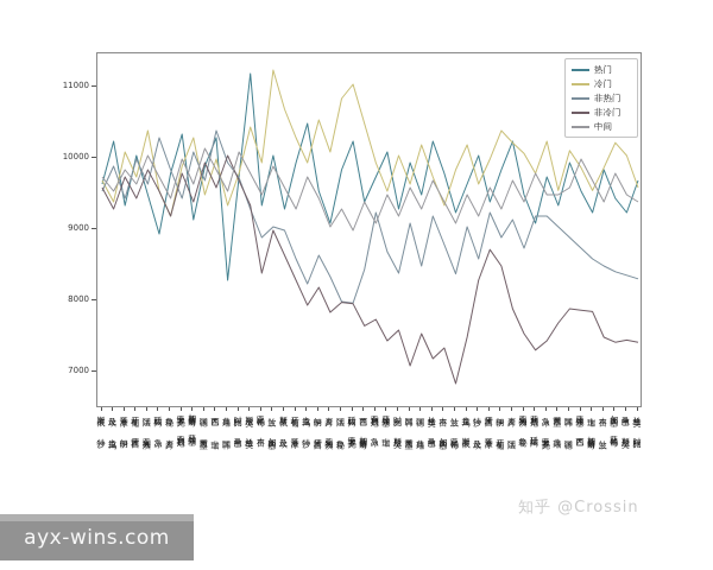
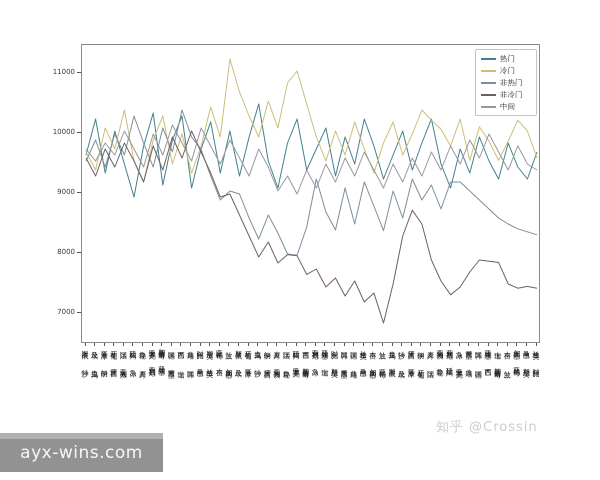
热门/瑞典 - 韩国: 8300 -> 9100
热门/突尼斯 - 英格兰: 11200 -> 10200
非冷门/哥伦比亚 - 日本: 8400 -> 9000
非冷门/韩国 - 墨西哥: 7100 -> 7300
中间/墨西哥 - 瑞典: 9500 -> 9900
